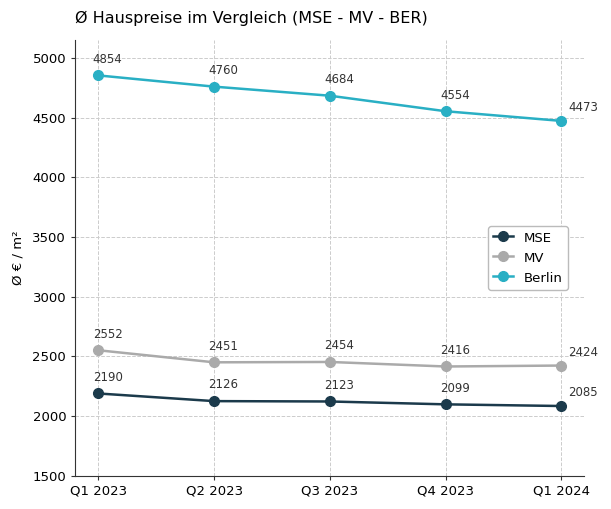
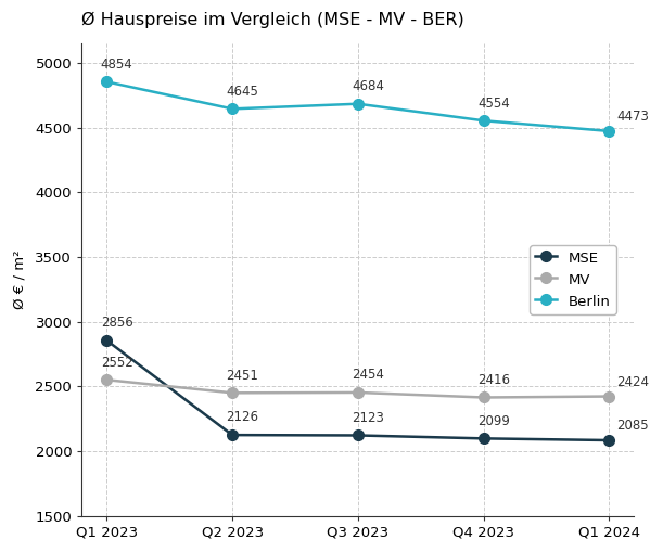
MSE/Q1 2023: 2190 -> 2856
Berlin/Q2 2023: 4760 -> 4645
